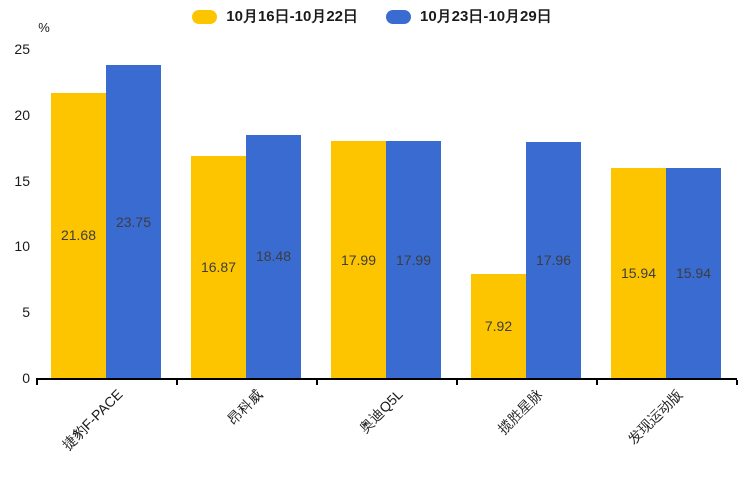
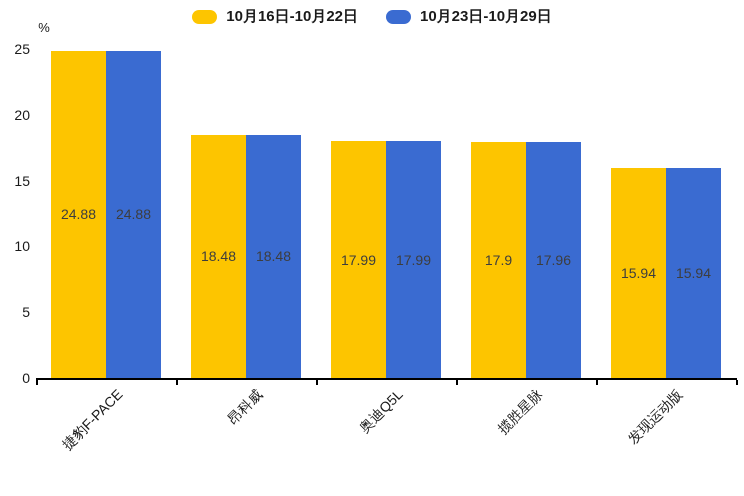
10月16日-10月22日/捷豹F-PACE: 21.68 -> 24.88
10月23日-10月29日/捷豹F-PACE: 23.75 -> 24.88
10月16日-10月22日/昂科威: 16.87 -> 18.48
10月16日-10月22日/揽胜星脉: 7.92 -> 17.9
